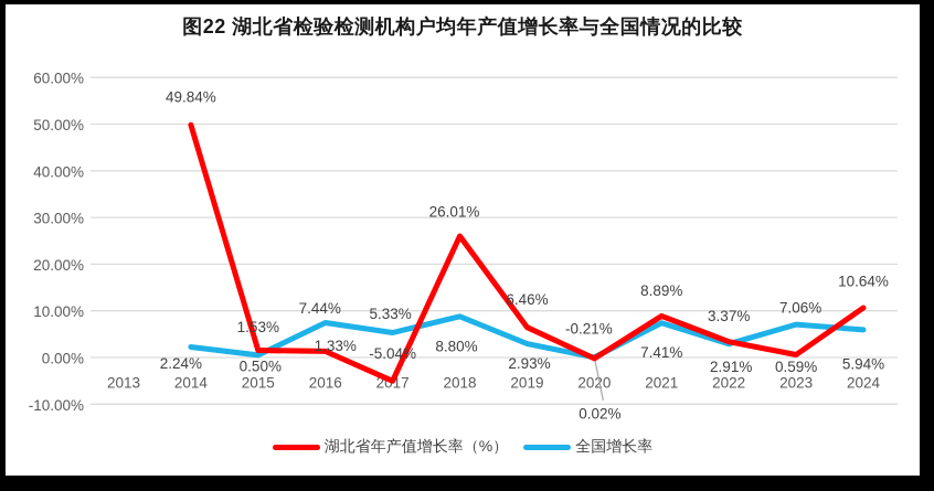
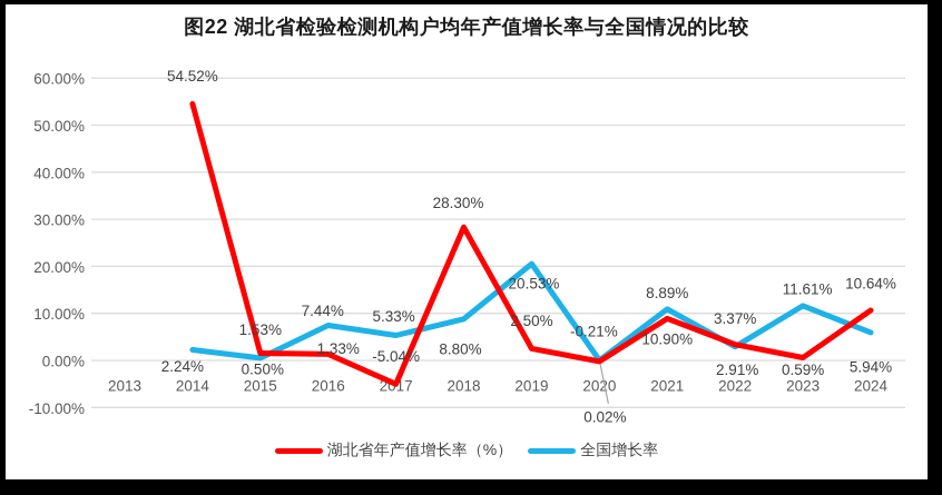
湖北省年产值增长率（%）/2014: 49.84% -> 54.52%
湖北省年产值增长率（%）/2018: 26.01% -> 28.30%
湖北省年产值增长率（%）/2019: 6.46% -> 2.50%
全国增长率/2019: 2.93% -> 20.53%
全国增长率/2021: 7.41% -> 10.90%
全国增长率/2023: 7.06% -> 11.61%
